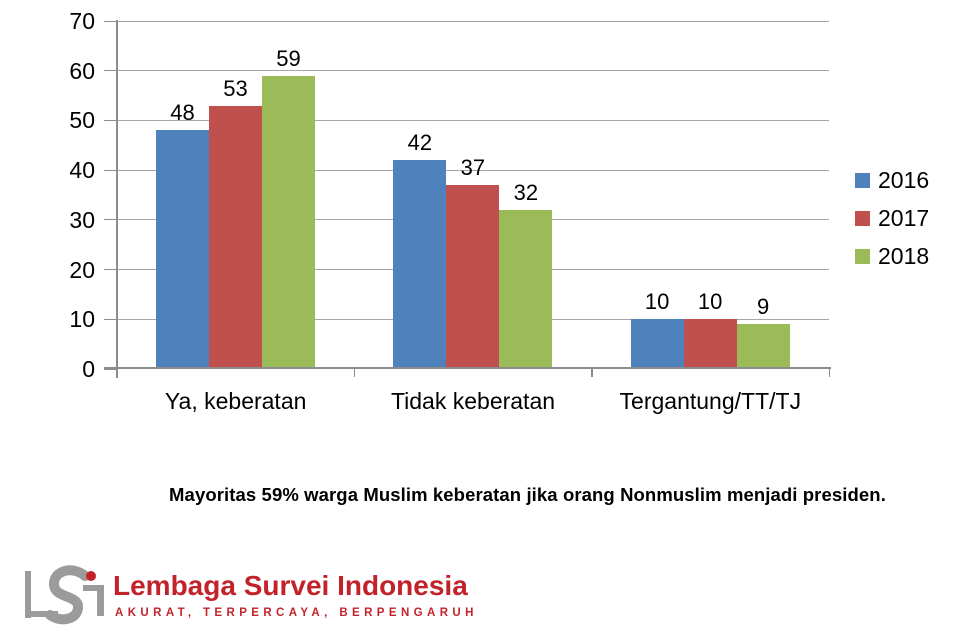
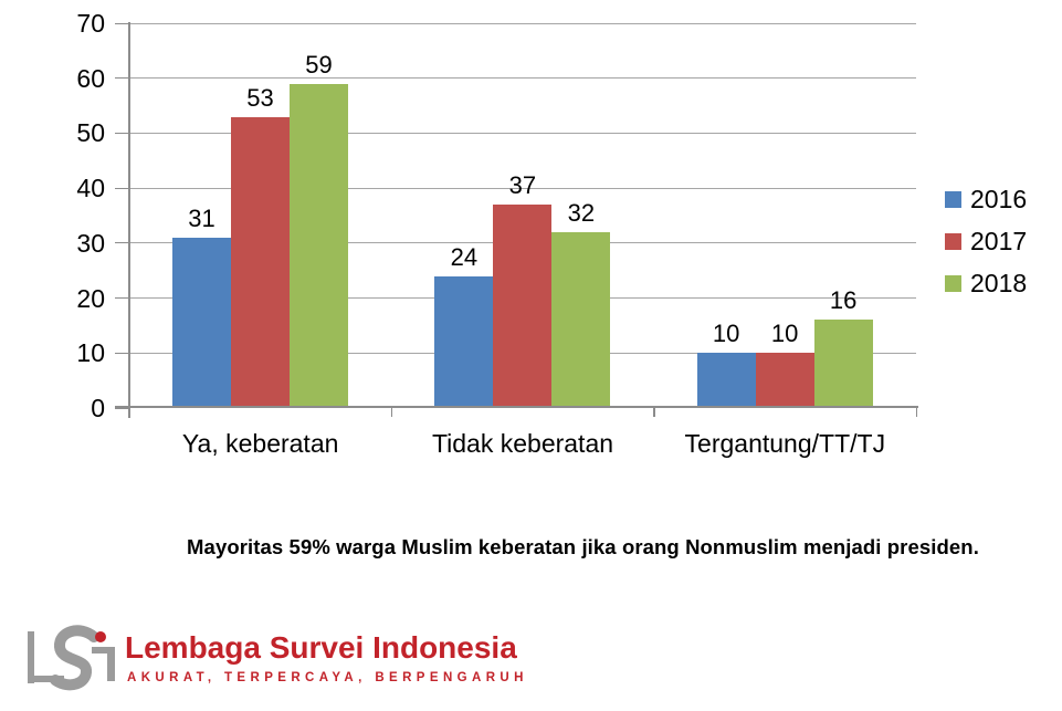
2016/Ya, keberatan: 48 -> 31
2016/Tidak keberatan: 42 -> 24
2018/Tergantung/TT/TJ: 9 -> 16
